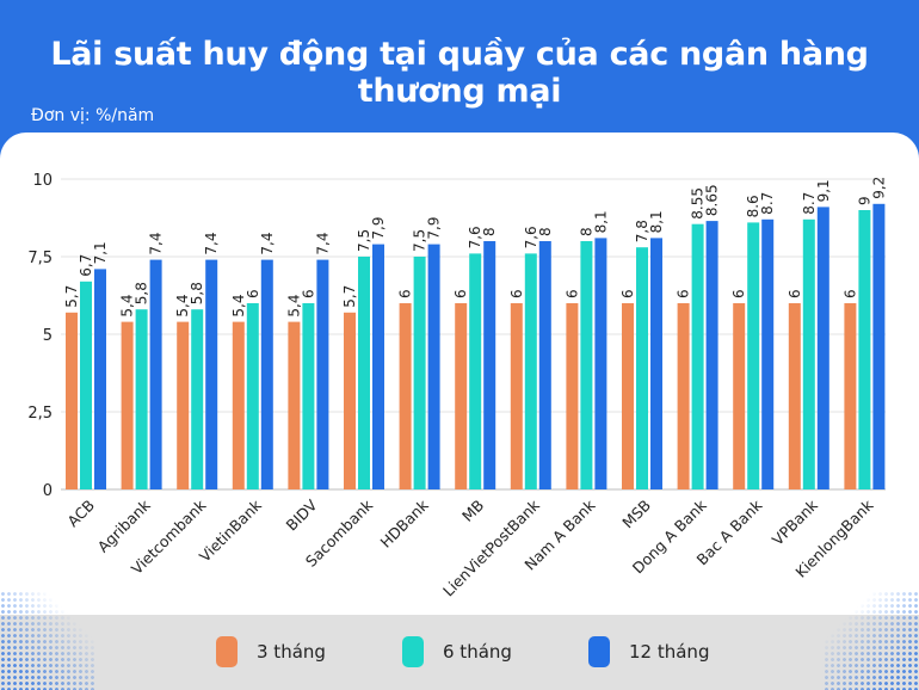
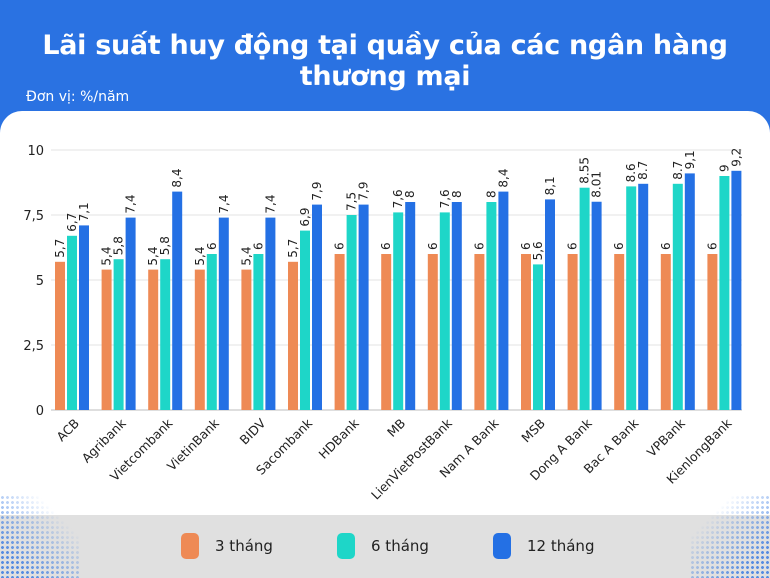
12 tháng/Vietcombank: 7,4 -> 8,4
6 tháng/Sacombank: 7,5 -> 6,9
12 tháng/Nam A Bank: 8,1 -> 8,4
6 tháng/MSB: 7,8 -> 5,6
12 tháng/Dong A Bank: 8.65 -> 8.01
